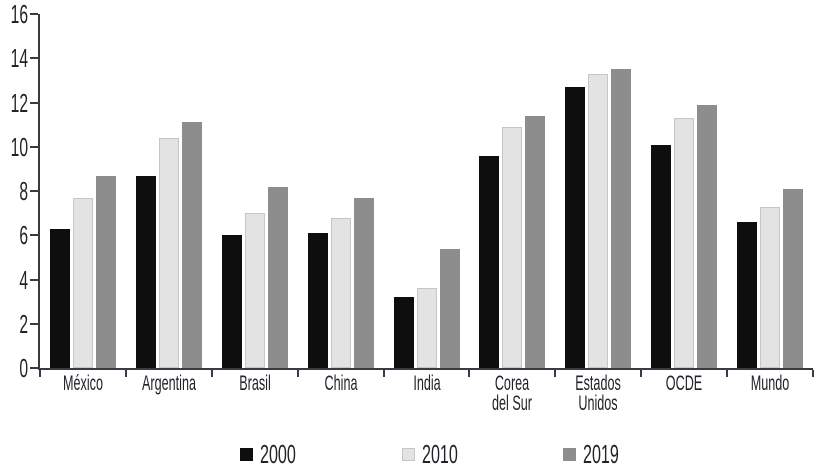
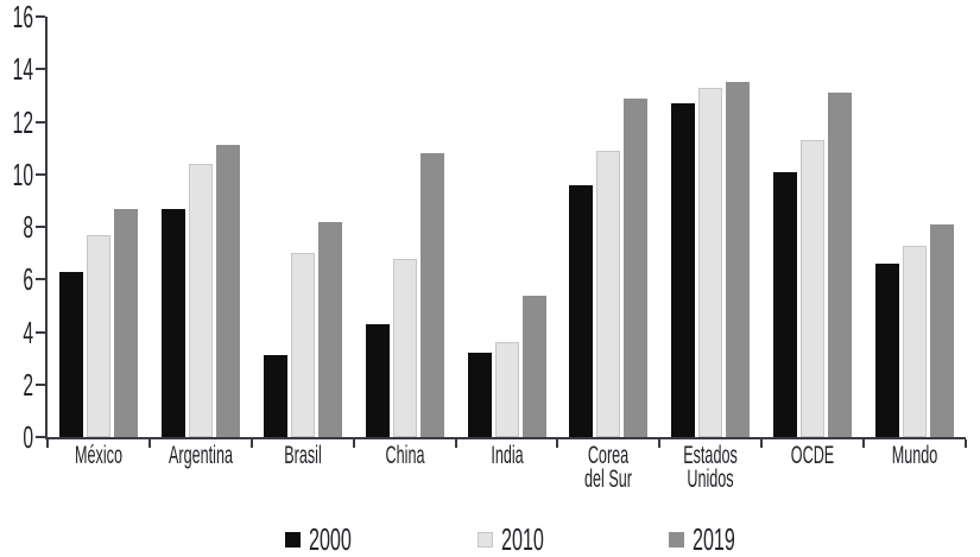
2000/Brasil: 6.0 -> 3.1
2000/China: 6.1 -> 4.3
2019/China: 7.7 -> 10.8
2019/Corea del Sur: 11.4 -> 12.9
2019/OCDE: 11.9 -> 13.1
